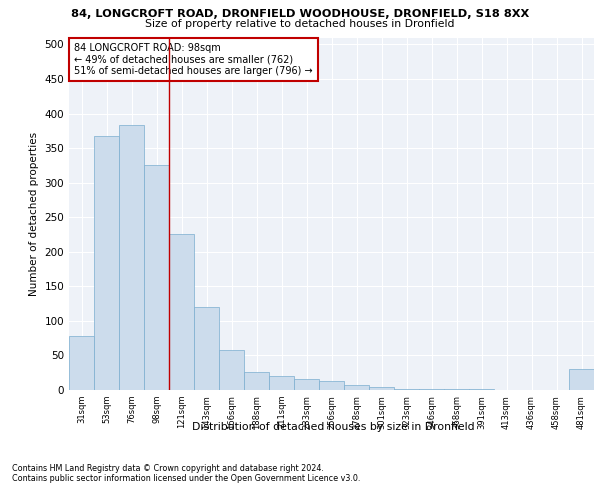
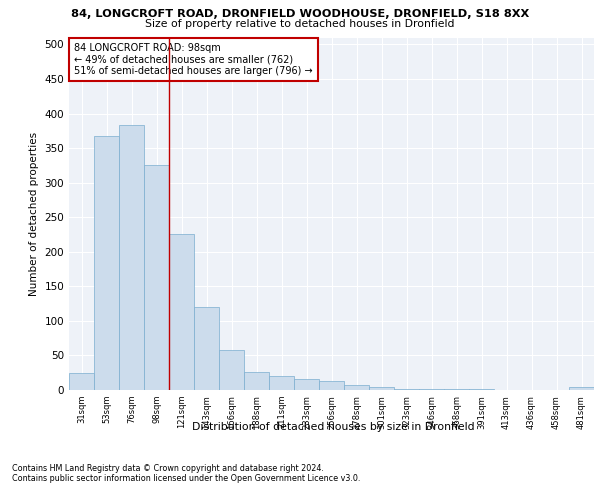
31sqm: 78 -> 25
481sqm: 30 -> 4
